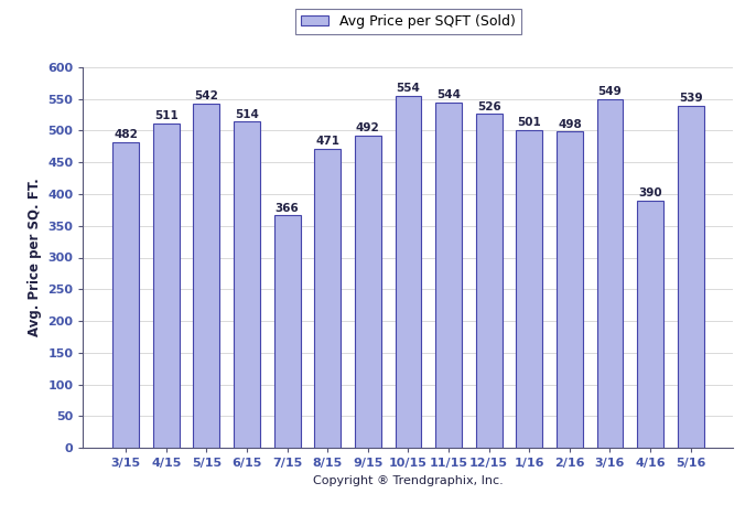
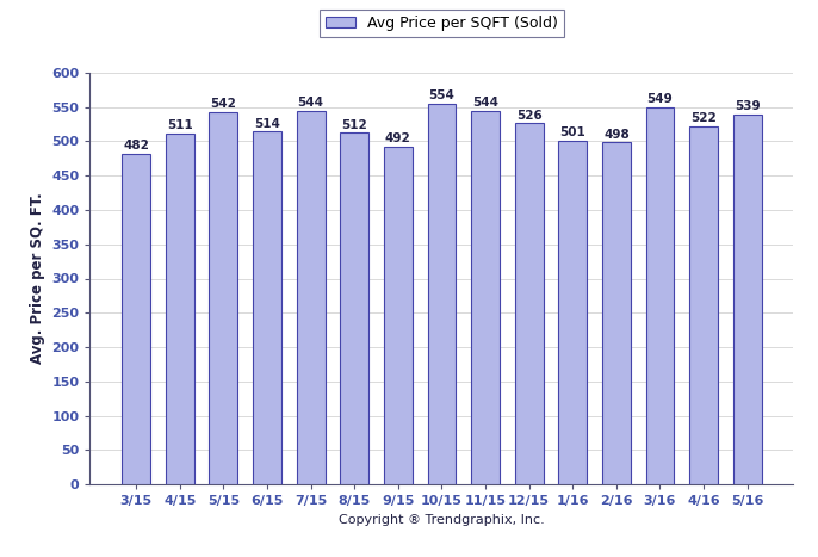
7/15: 366 -> 544
8/15: 471 -> 512
4/16: 390 -> 522
